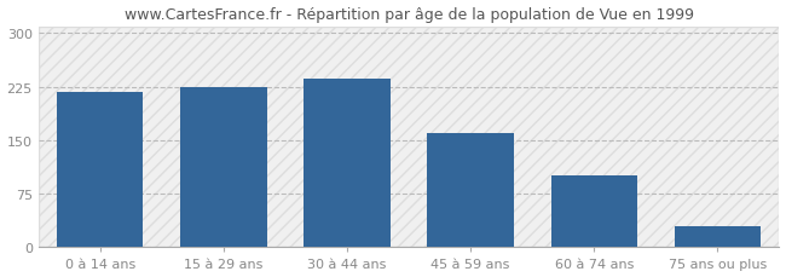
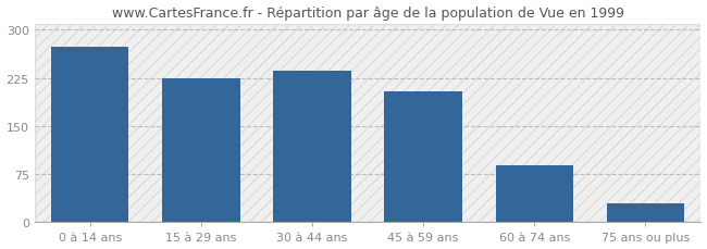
0 à 14 ans: 218 -> 274
45 à 59 ans: 160 -> 204
60 à 74 ans: 100 -> 88
